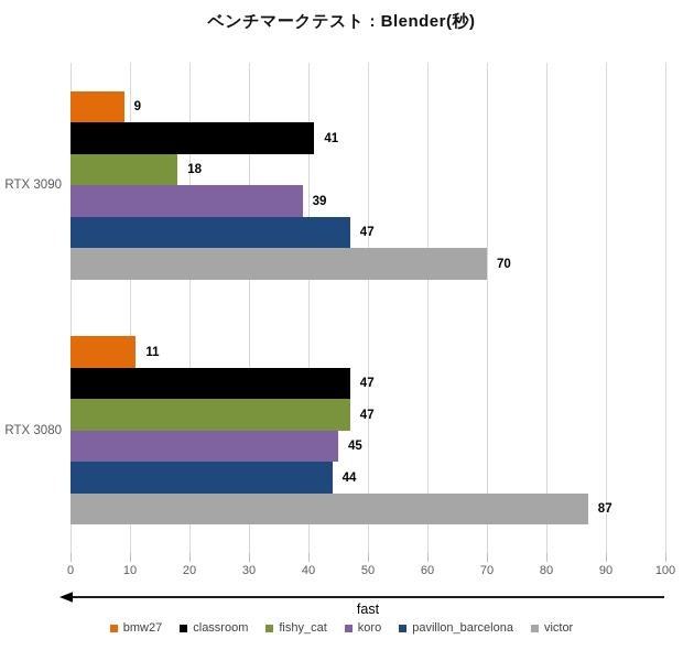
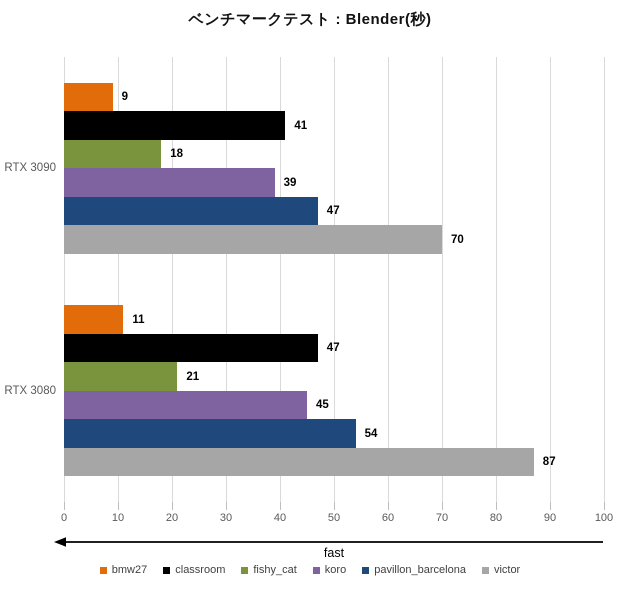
fishy_cat/RTX 3080: 47 -> 21
pavillon_barcelona/RTX 3080: 44 -> 54
